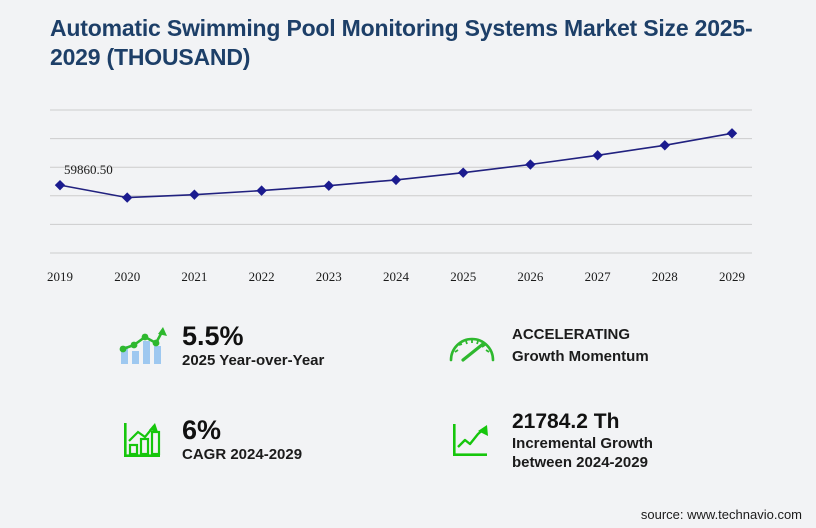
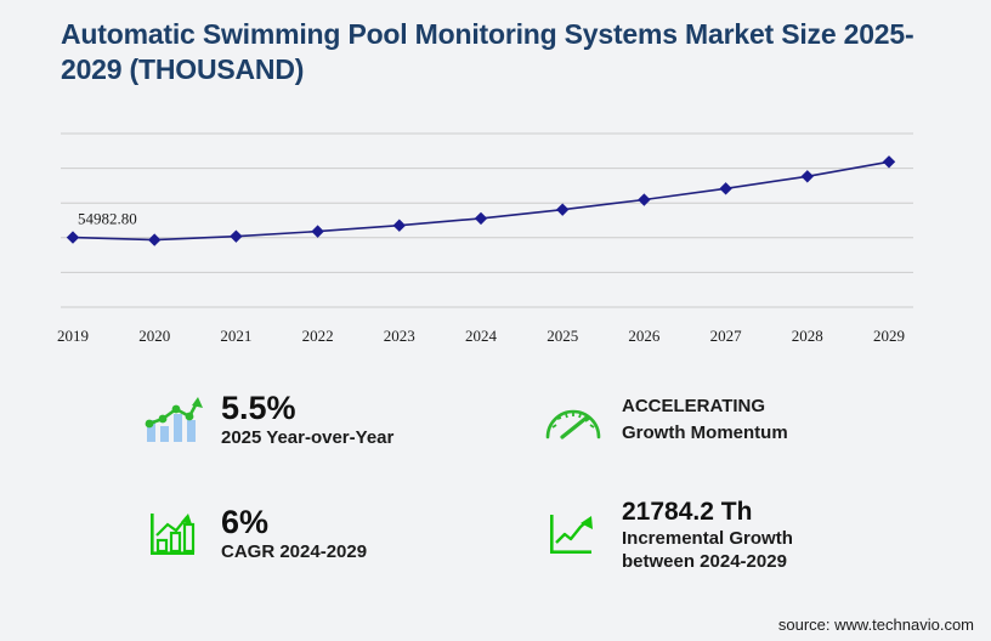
2019: 59860.50 -> 54982.80
